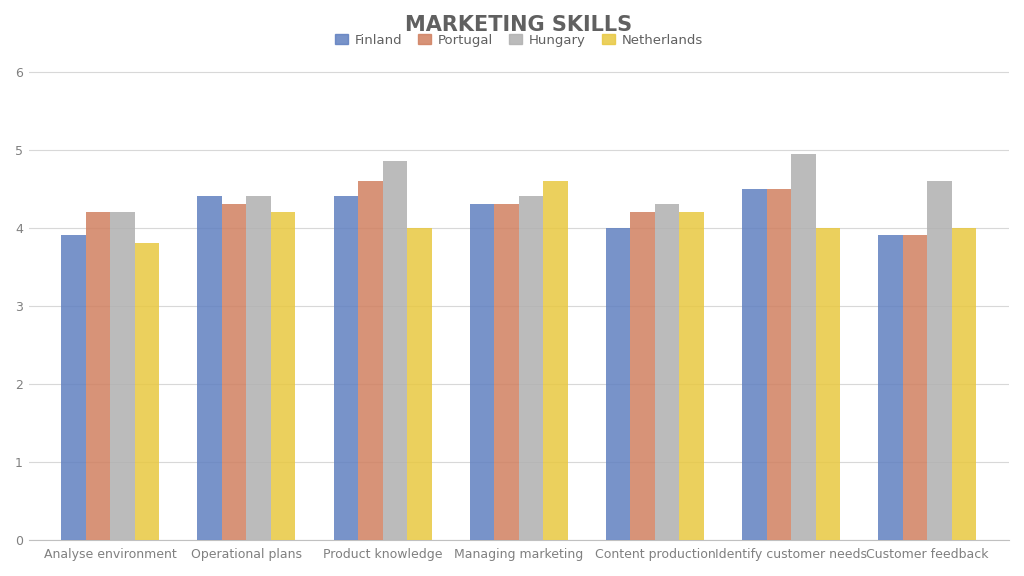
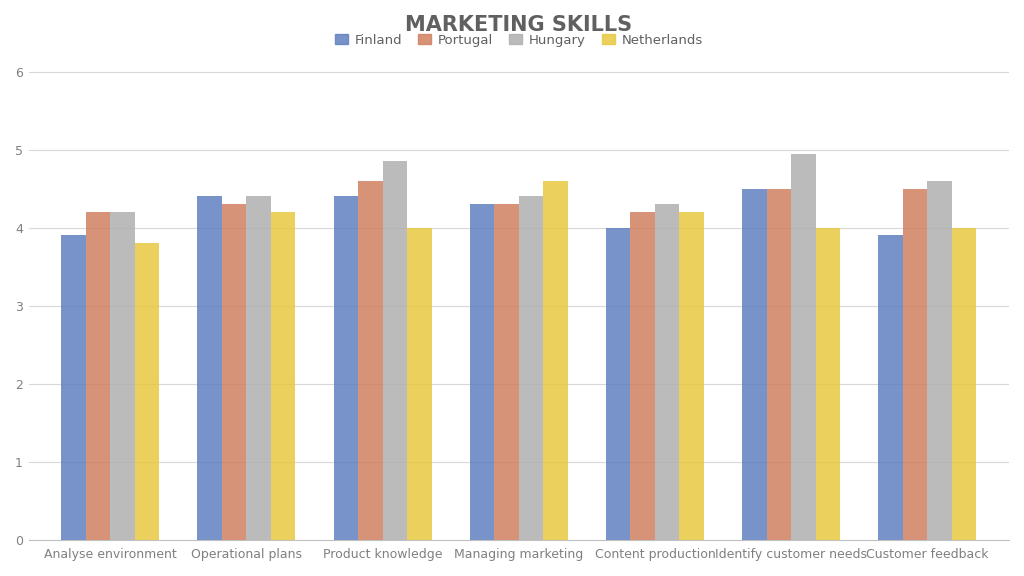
Portugal/Customer feedback: 3.9 -> 4.5
